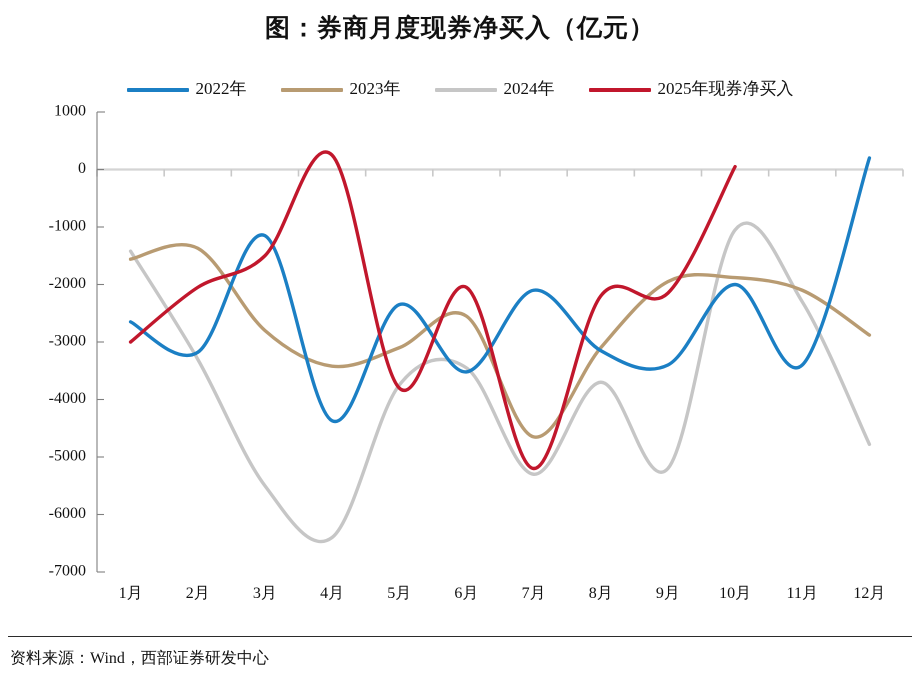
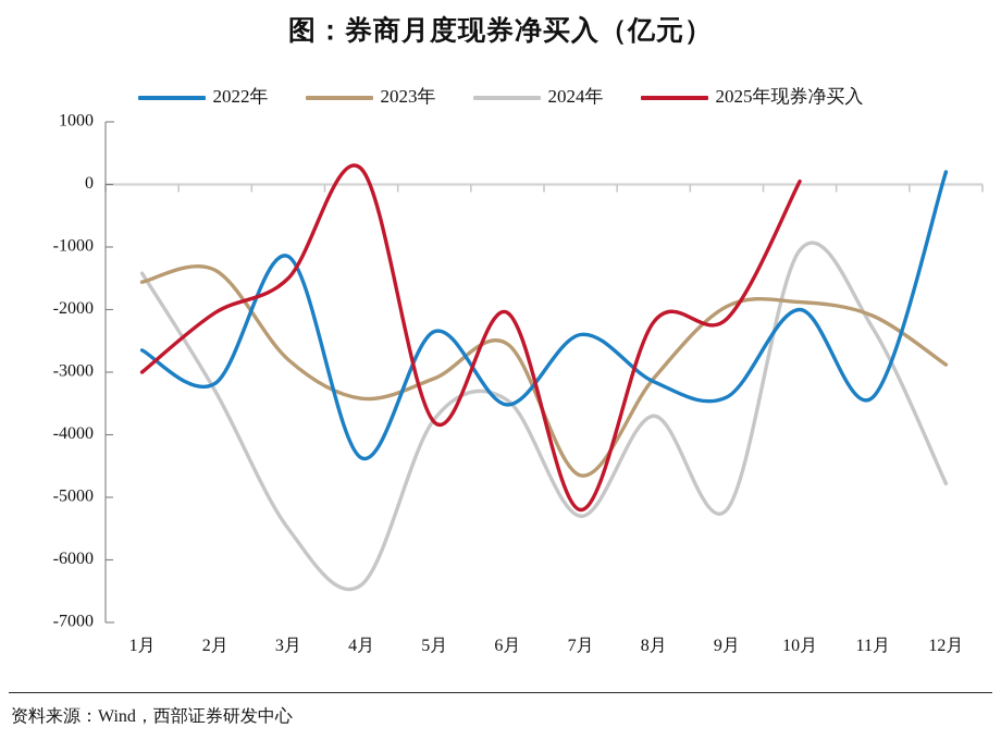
2022年/7月: -2100 -> -2400
